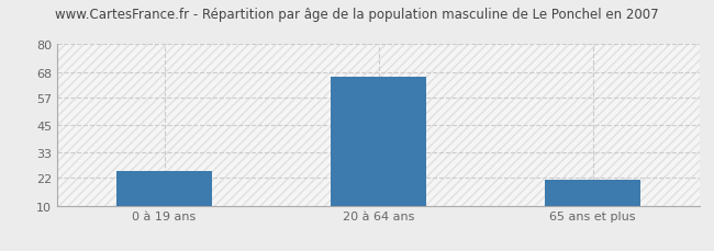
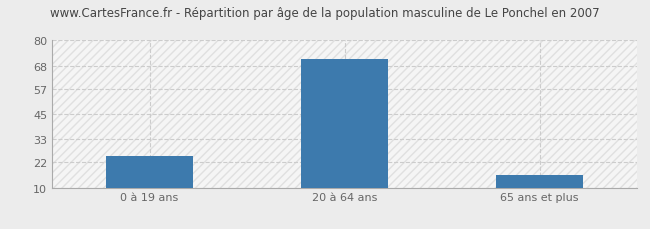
20 à 64 ans: 66 -> 71
65 ans et plus: 21 -> 16
